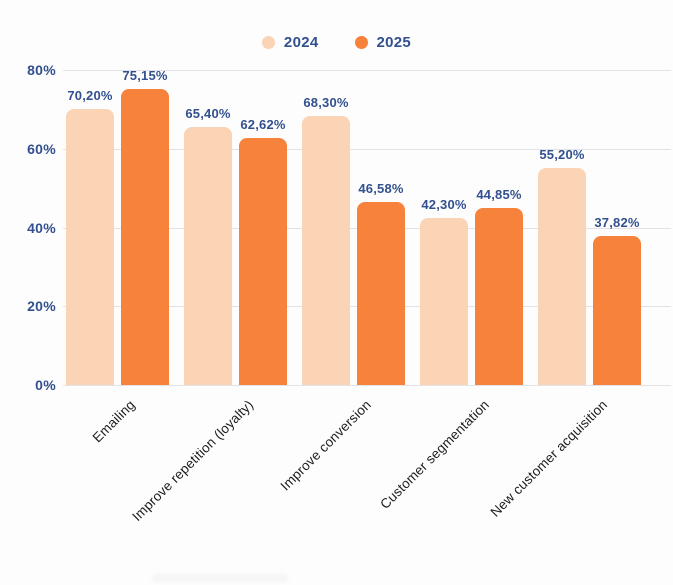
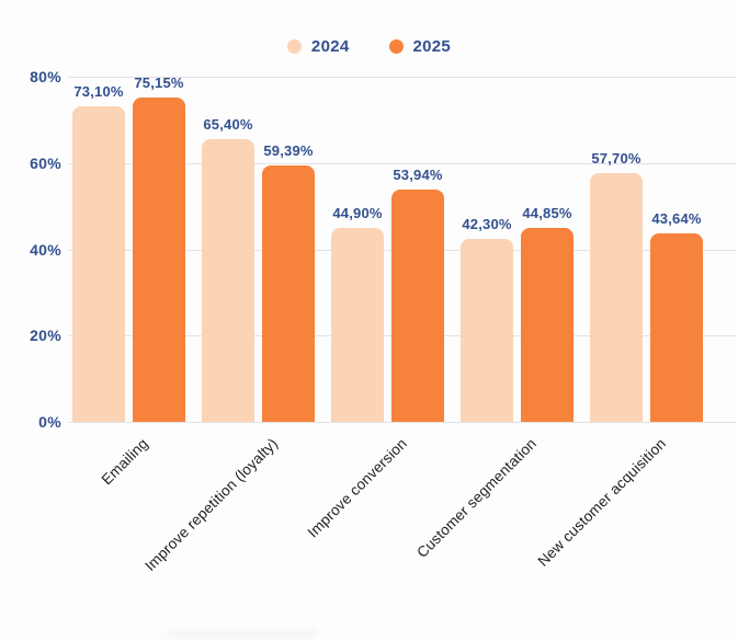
2024/Emailing: 70,20% -> 73,10%
2025/Improve repetition (loyalty): 62,62% -> 59,39%
2024/Improve conversion: 68,30% -> 44,90%
2025/Improve conversion: 46,58% -> 53,94%
2024/New customer acquisition: 55,20% -> 57,70%
2025/New customer acquisition: 37,82% -> 43,64%
